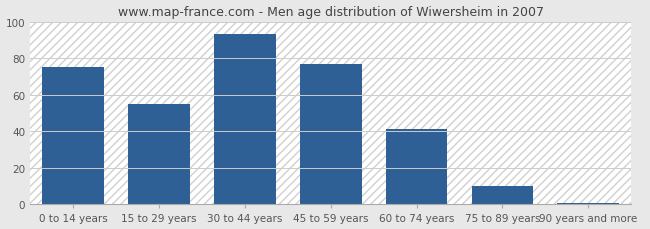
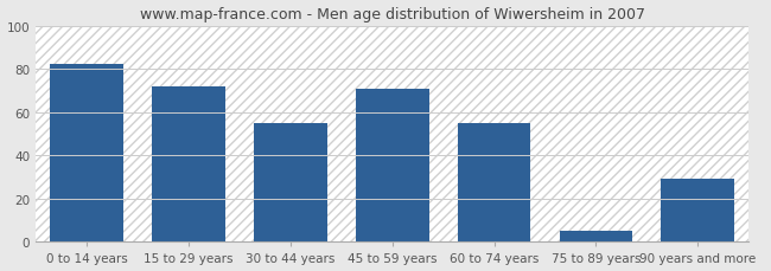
0 to 14 years: 75 -> 82
15 to 29 years: 55 -> 72
30 to 44 years: 93 -> 55
45 to 59 years: 77 -> 71
60 to 74 years: 41 -> 55
75 to 89 years: 10 -> 5
90 years and more: 1 -> 29
